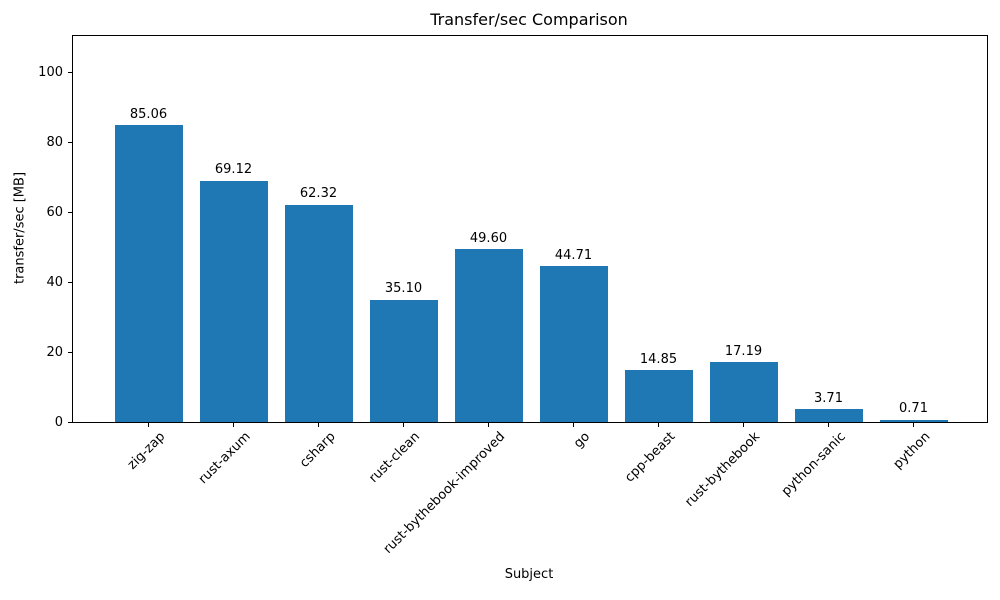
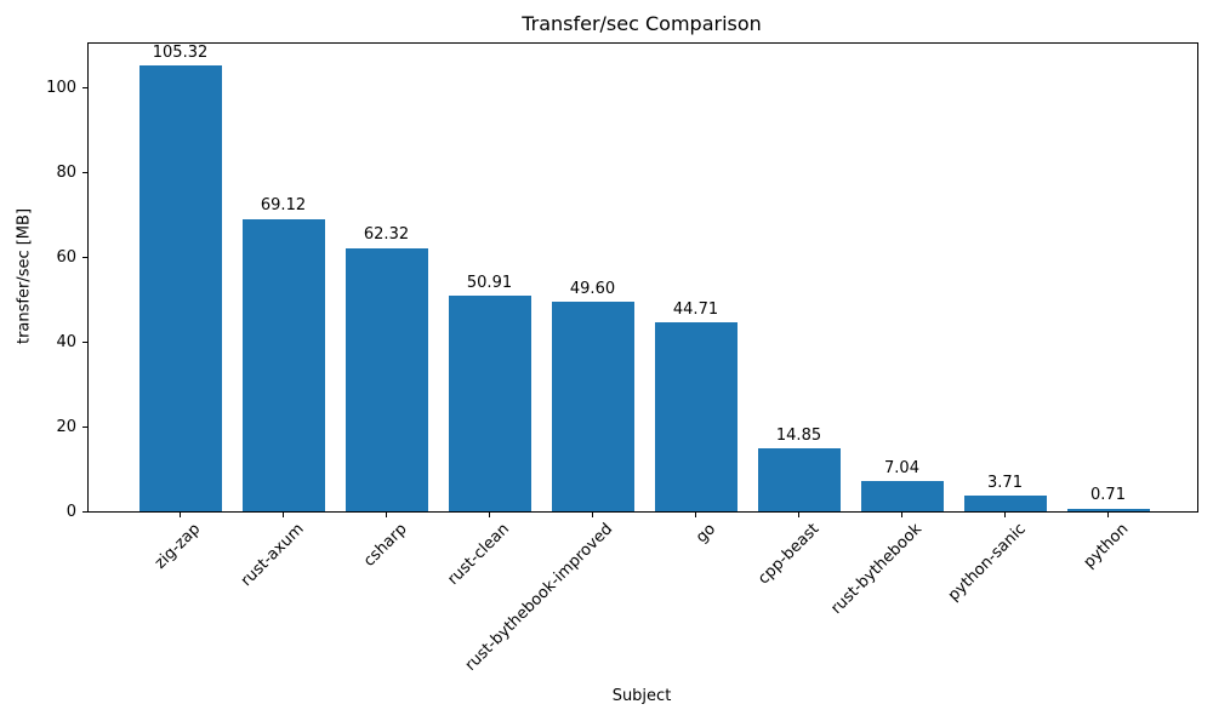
zig-zap: 85.06 -> 105.32
rust-clean: 35.10 -> 50.91
rust-bythebook: 17.19 -> 7.04
